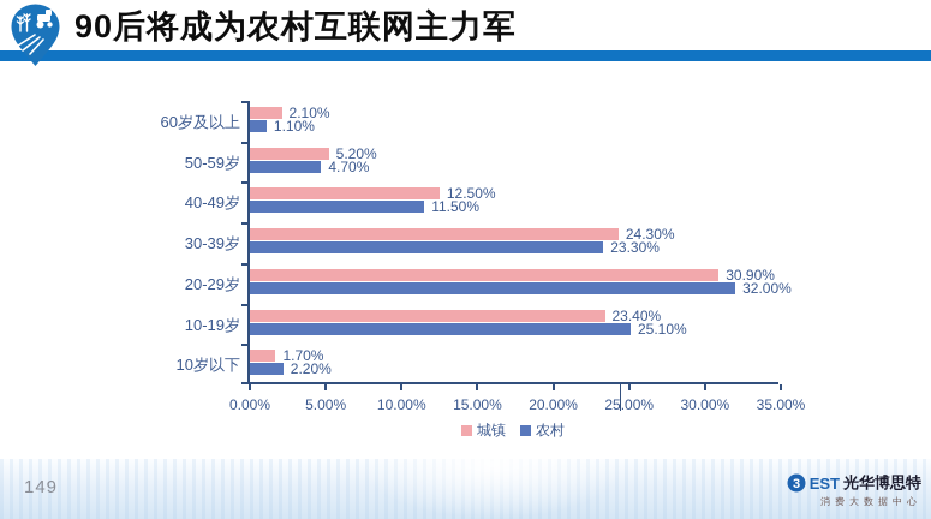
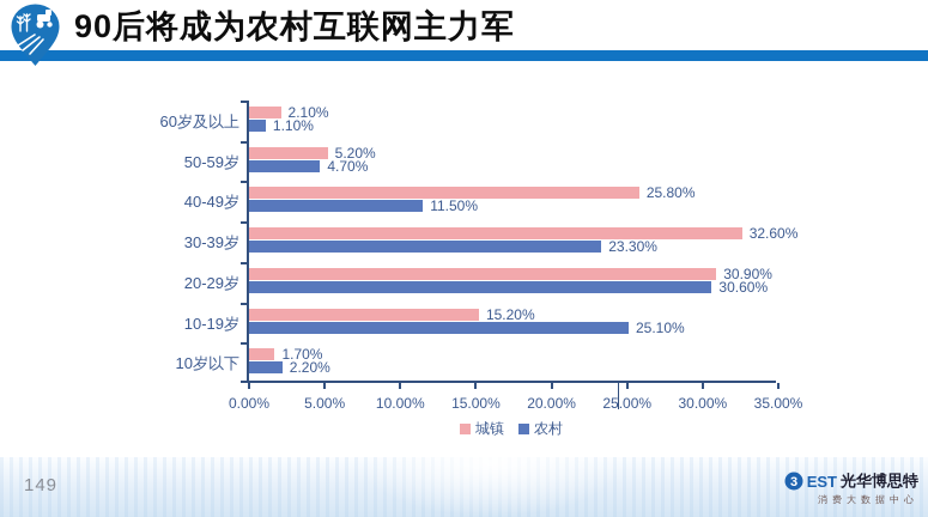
城镇/40-49岁: 12.50% -> 25.80%
城镇/30-39岁: 24.30% -> 32.60%
农村/20-29岁: 32.00% -> 30.60%
城镇/10-19岁: 23.40% -> 15.20%
